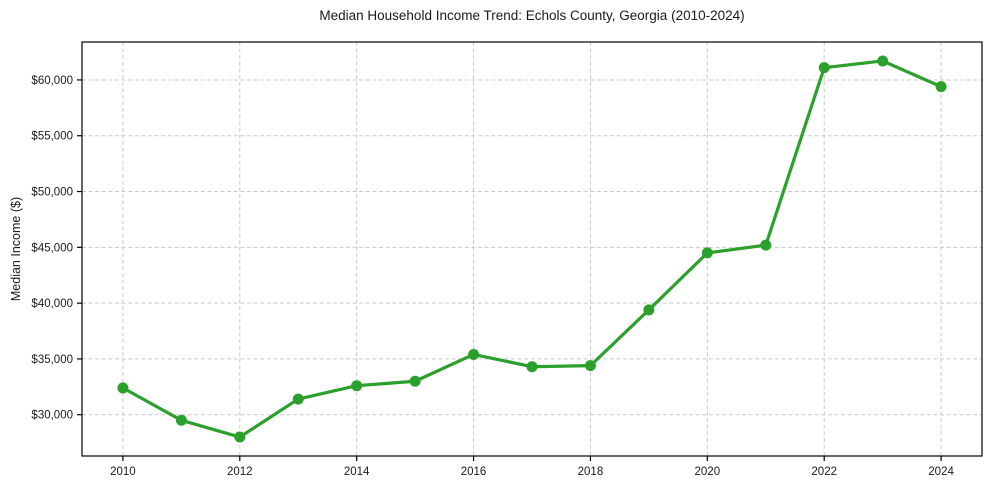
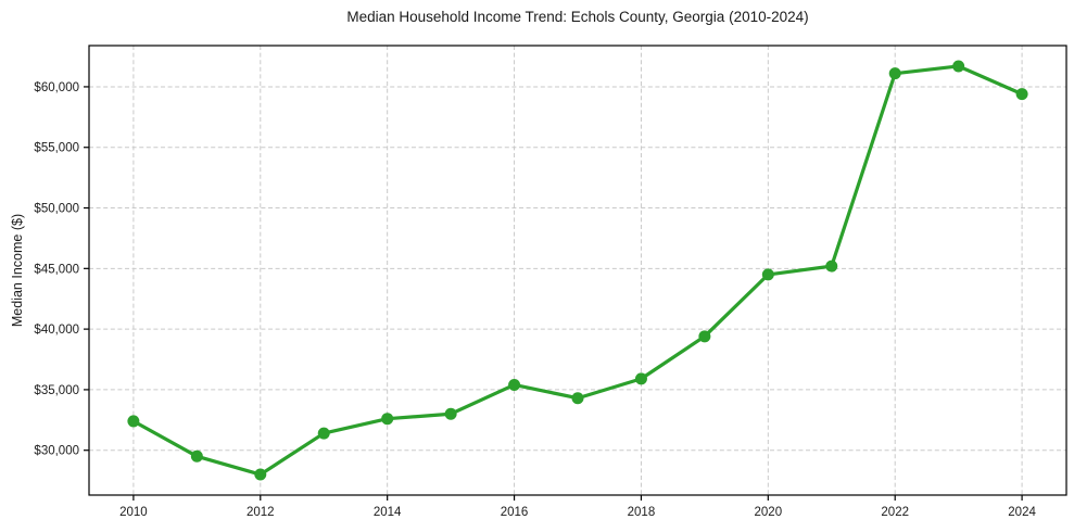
2018: $34400 -> $35900
